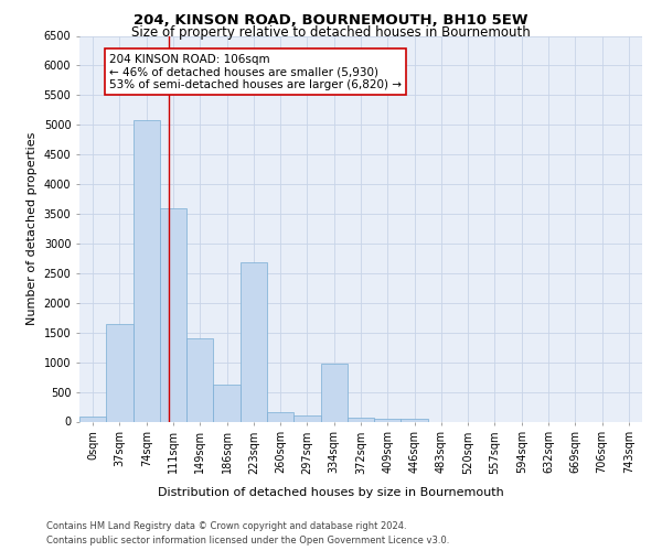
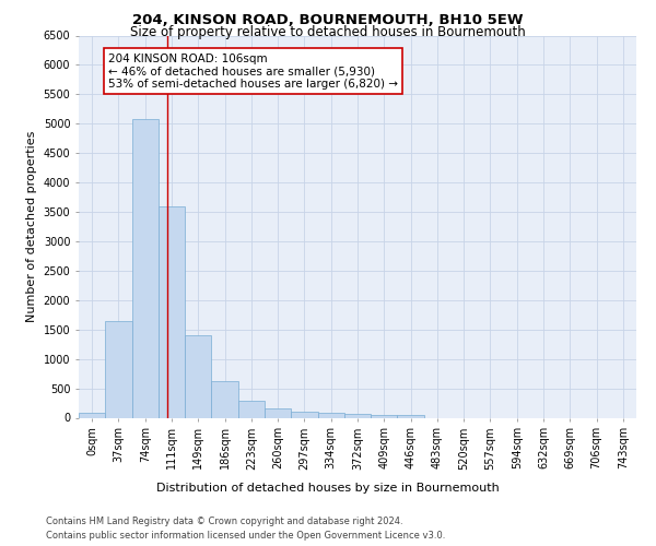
223sqm: 2680 -> 300
334sqm: 980 -> 80
